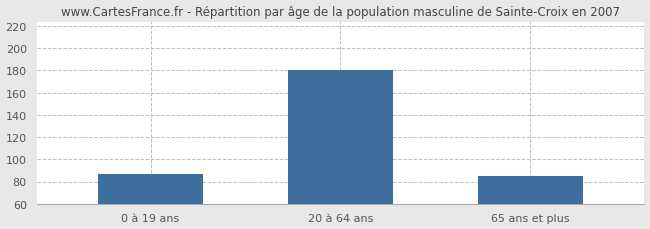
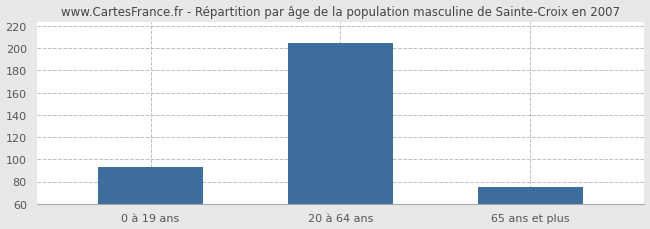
0 à 19 ans: 87 -> 93
20 à 64 ans: 180 -> 205
65 ans et plus: 85 -> 75
